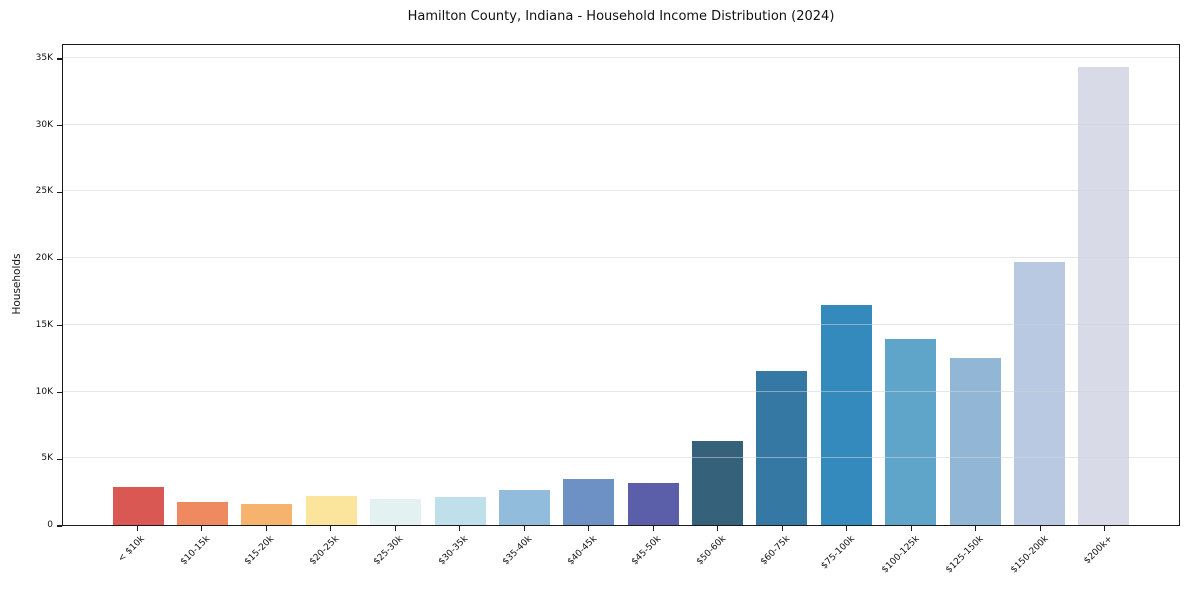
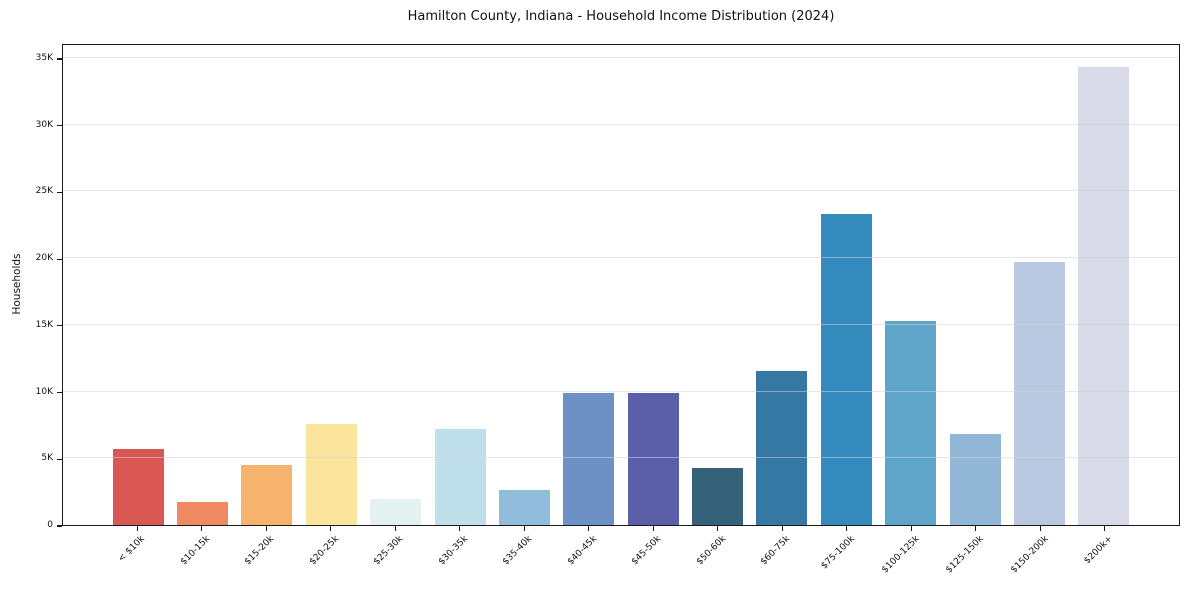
< $10k: 2.8K -> 5.7K
$15-20k: 1.6K -> 4.5K
$20-25k: 2.2K -> 7.6K
$30-35k: 2.1K -> 7.2K
$40-45k: 3.4K -> 9.9K
$45-50k: 3.2K -> 9.9K
$50-60k: 6.3K -> 4.3K
$75-100k: 16.5K -> 23.3K
$100-125k: 14.0K -> 15.3K
$125-150k: 12.6K -> 6.8K
